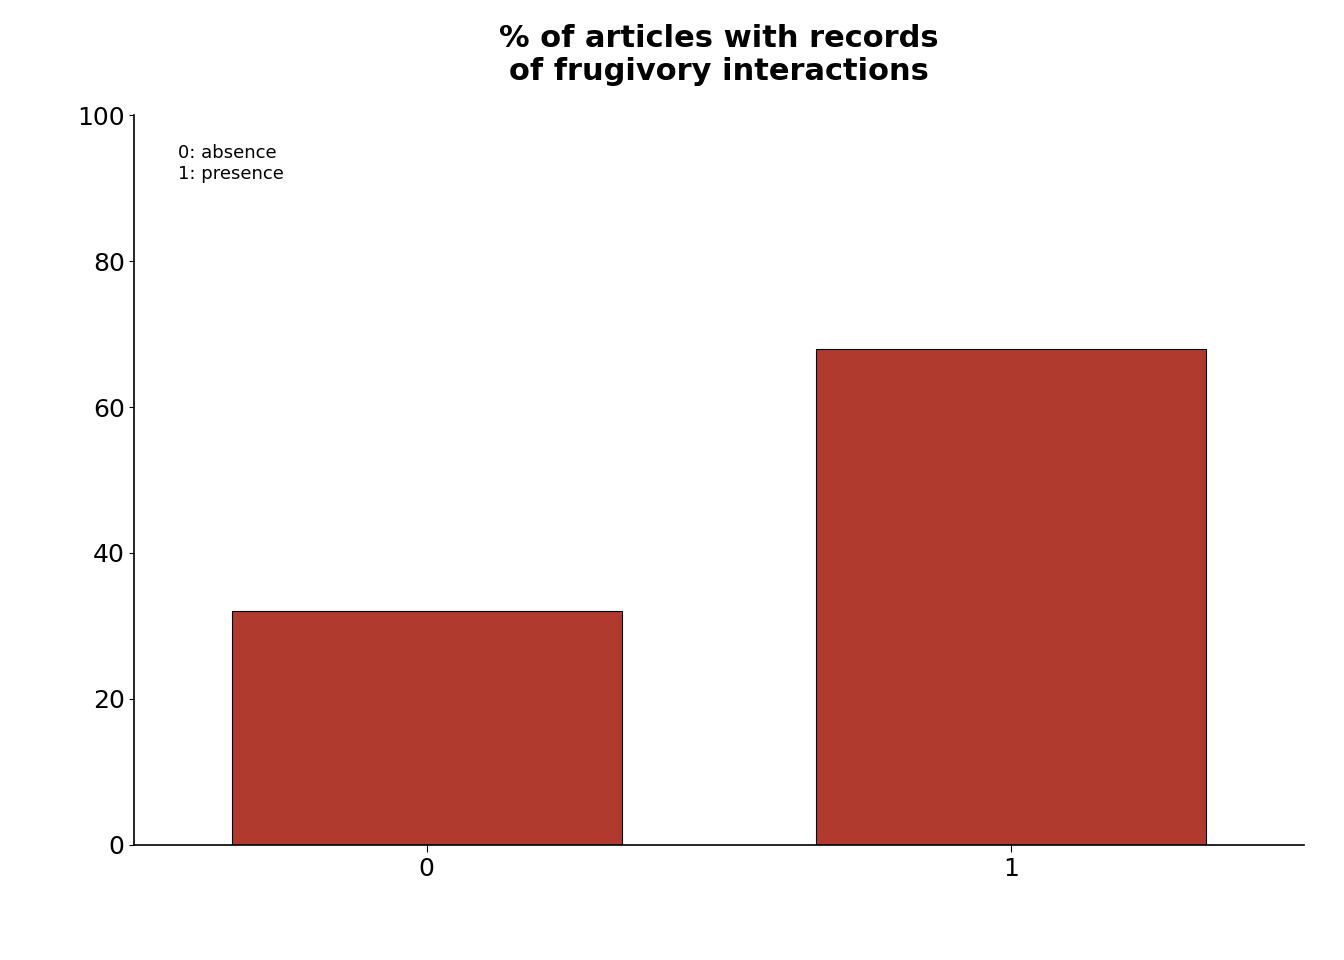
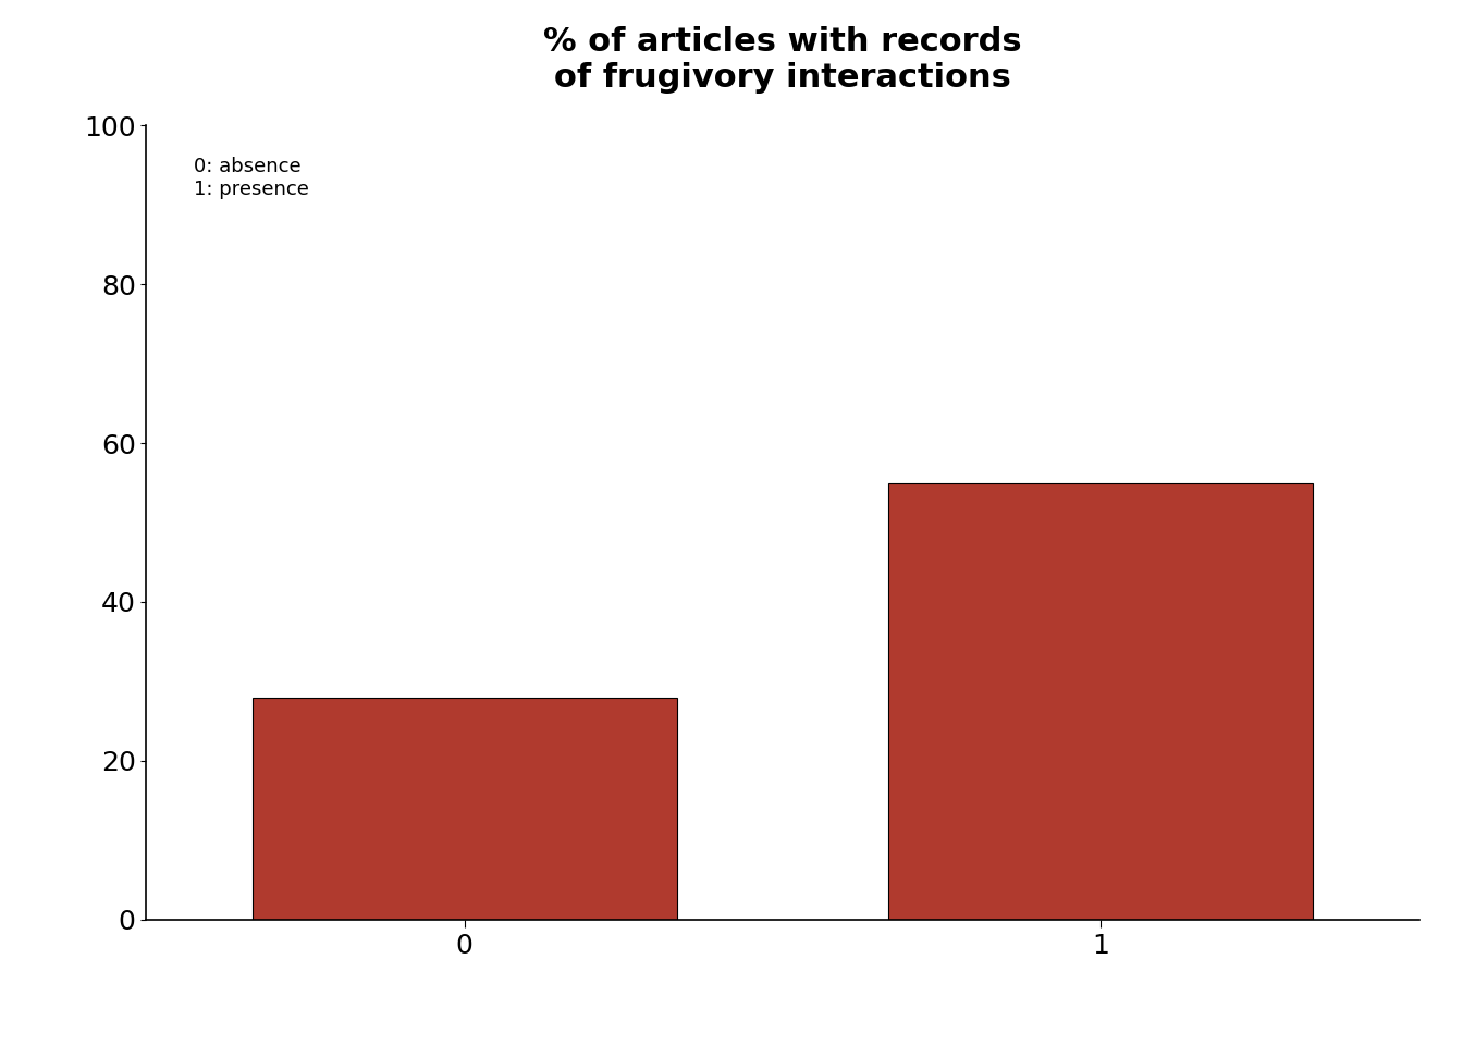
0: 32 -> 28
1: 68 -> 55
